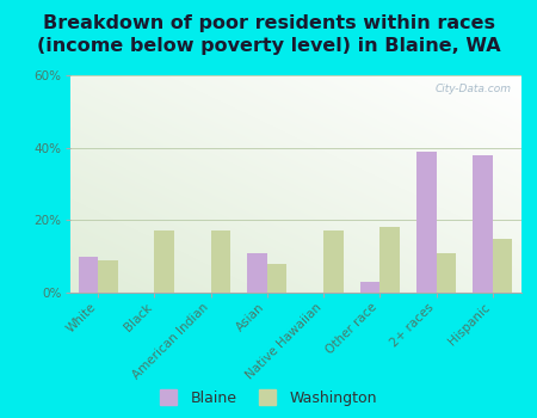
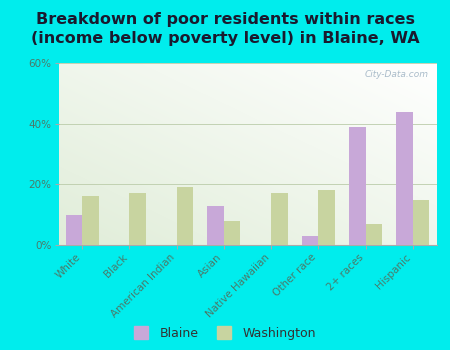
Washington/White: 9% -> 16%
Washington/American Indian: 17% -> 19%
Blaine/Asian: 11% -> 13%
Washington/2+ races: 11% -> 7%
Blaine/Hispanic: 38% -> 44%
